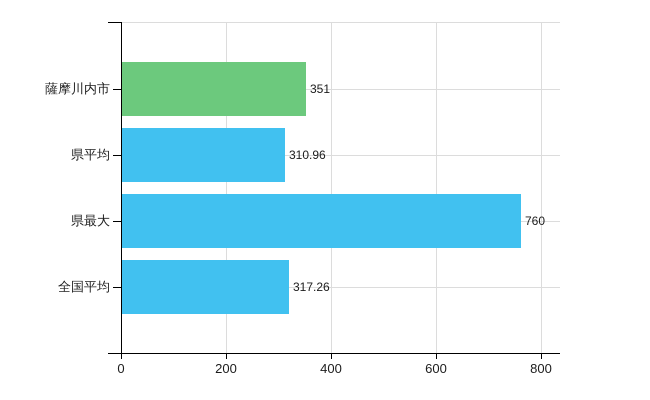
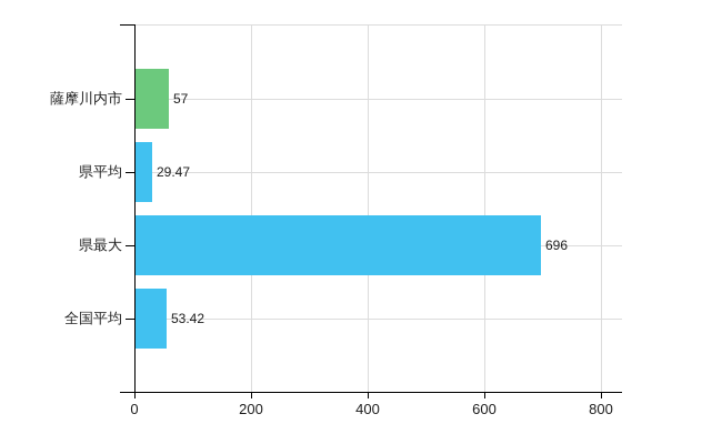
薩摩川内市: 351 -> 57
県平均: 310.96 -> 29.47
県最大: 760 -> 696
全国平均: 317.26 -> 53.42
